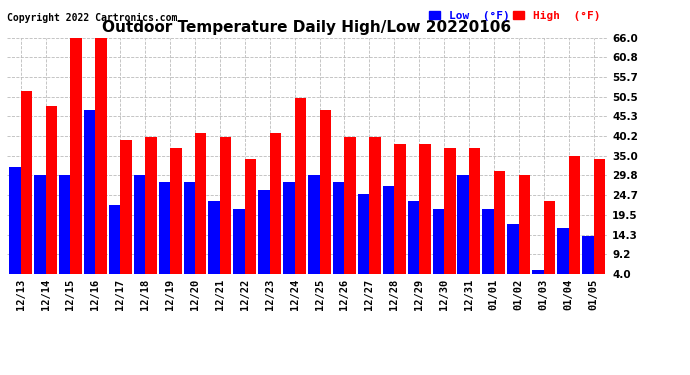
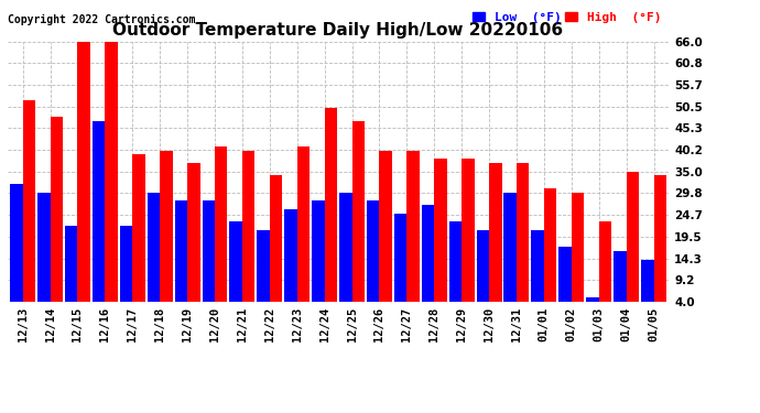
Low (°F)/12/15: 30 -> 22
